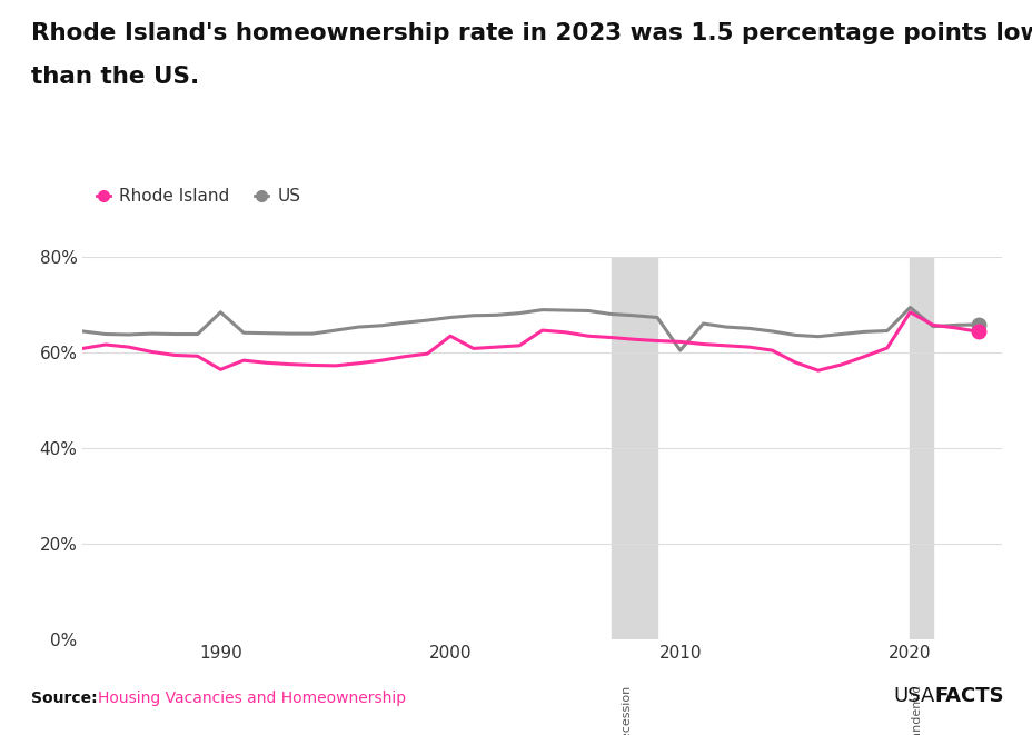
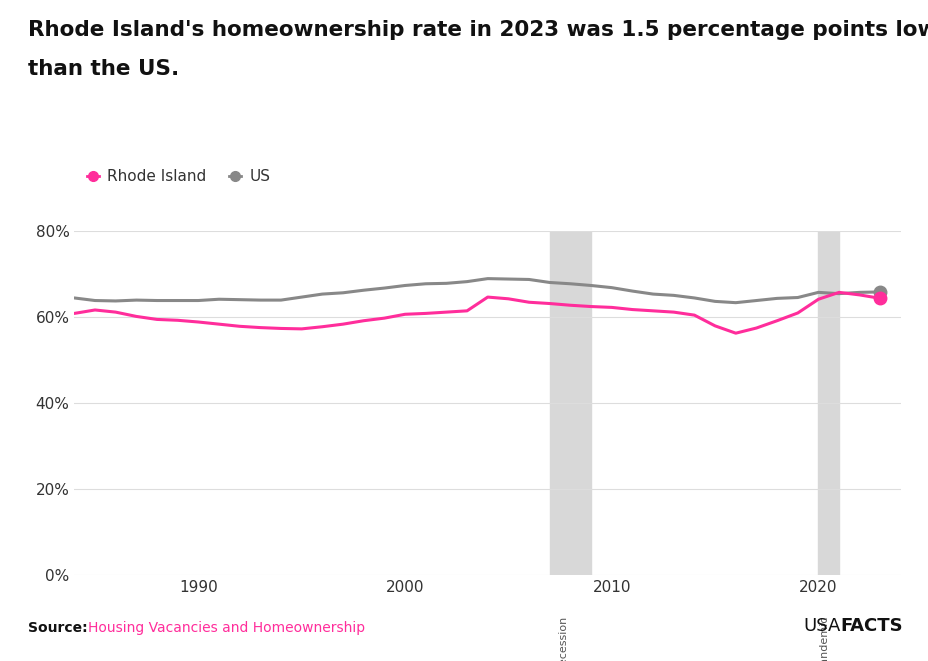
Rhode Island/1990: 56.5% -> 58.9%
US/1990: 68.5% -> 63.9%
Rhode Island/2000: 63.5% -> 60.7%
US/2010: 60.5% -> 66.9%
Rhode Island/2020: 68.5% -> 64.2%
US/2020: 69.5% -> 65.8%
